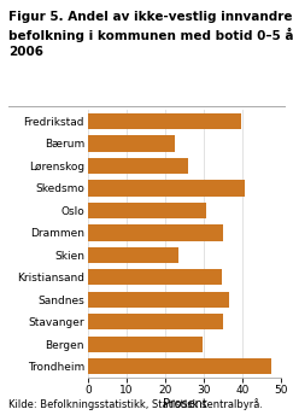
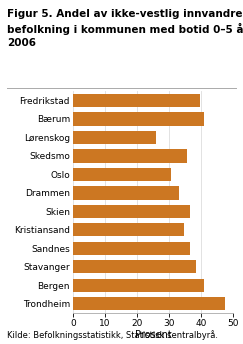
Bærum: 22.5 -> 41.0
Skedsmo: 40.5 -> 35.5
Drammen: 35.0 -> 33.0
Skien: 23.5 -> 36.5
Stavanger: 35.0 -> 38.5
Bergen: 29.5 -> 41.0
